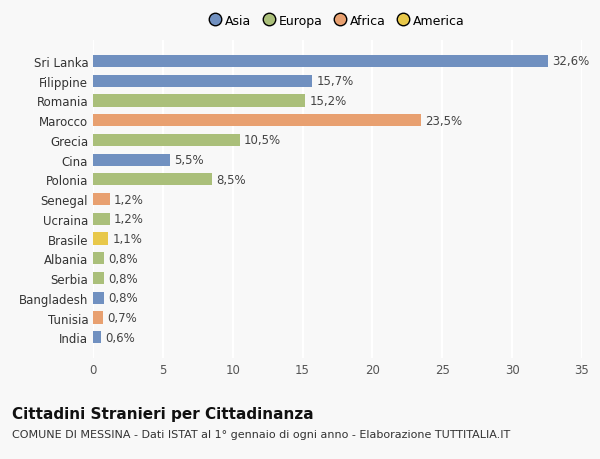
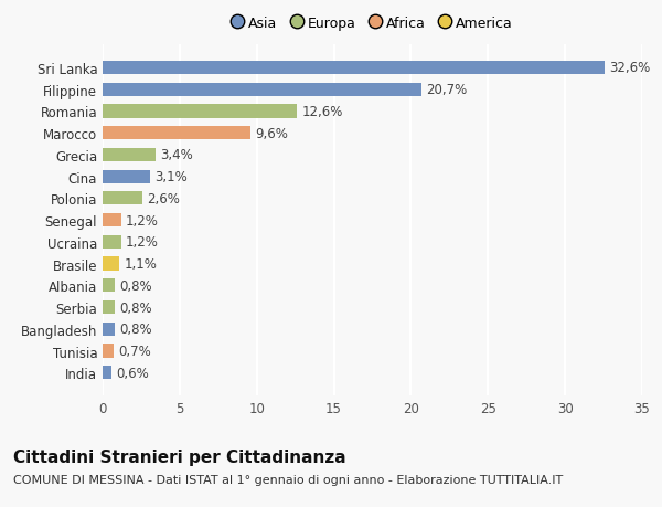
Filippine: 15,7% -> 20,7%
Romania: 15,2% -> 12,6%
Marocco: 23,5% -> 9,6%
Grecia: 10,5% -> 3,4%
Cina: 5,5% -> 3,1%
Polonia: 8,5% -> 2,6%
